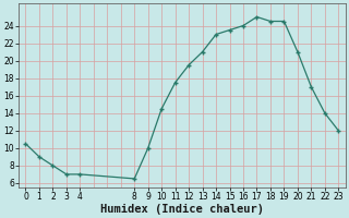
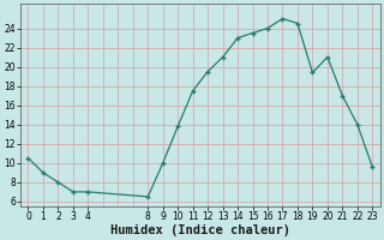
10: 14.5 -> 13.8
19: 24.5 -> 19.4
23: 12.0 -> 9.6
